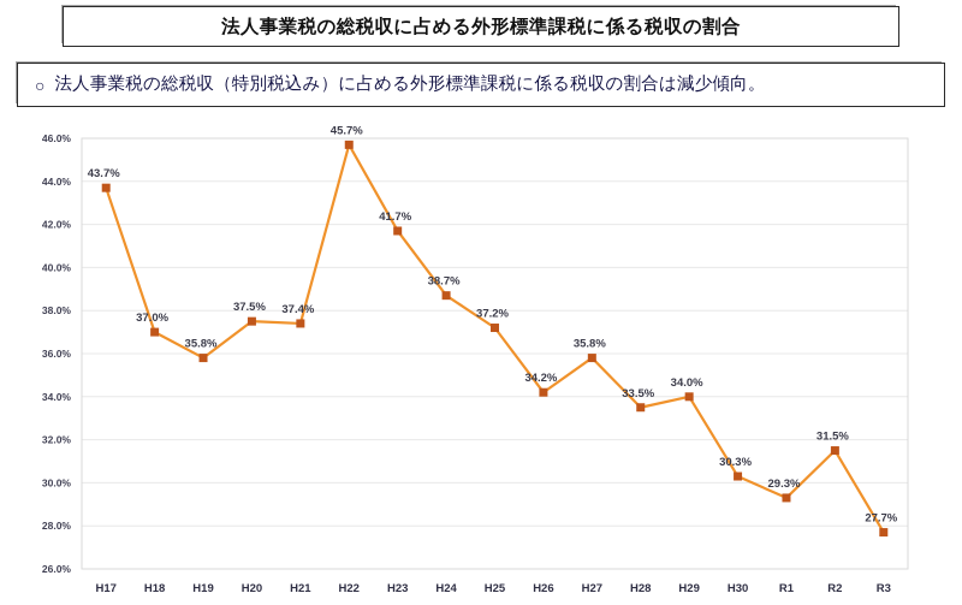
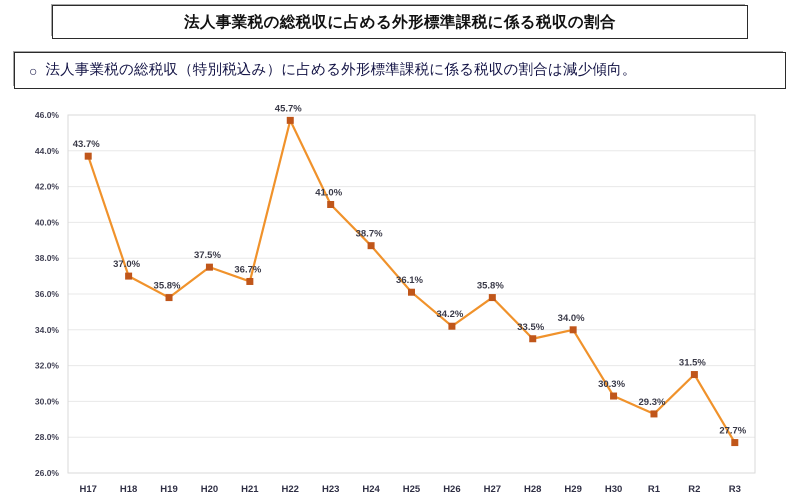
H21: 37.4% -> 36.7%
H23: 41.7% -> 41.0%
H25: 37.2% -> 36.1%
